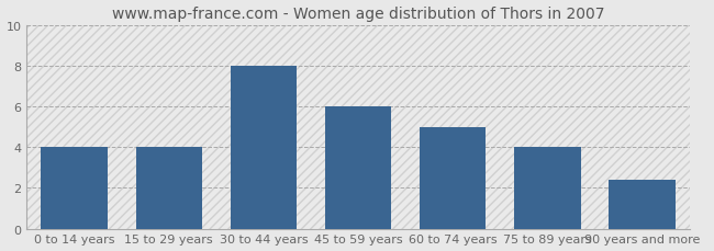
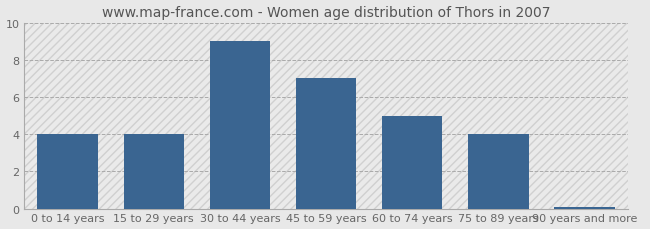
30 to 44 years: 8.0 -> 9.0
45 to 59 years: 6.0 -> 7.0
90 years and more: 2.4 -> 0.1
